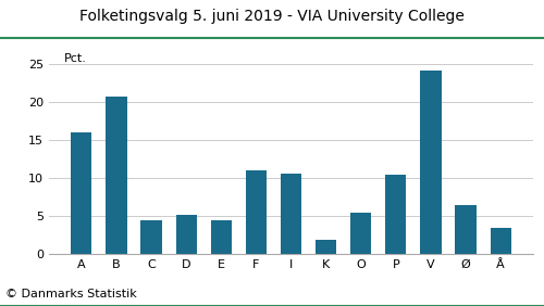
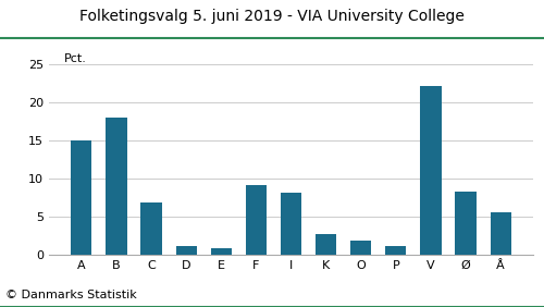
A: 16.0 -> 15.0
B: 20.8 -> 18.0
C: 4.4 -> 6.8
D: 5.2 -> 1.2
E: 4.4 -> 0.9
F: 11.0 -> 9.2
I: 10.6 -> 8.1
K: 1.8 -> 2.7
O: 5.4 -> 1.8
P: 10.4 -> 1.1
V: 24.2 -> 22.2
Ø: 6.4 -> 8.3
Å: 3.4 -> 5.6
